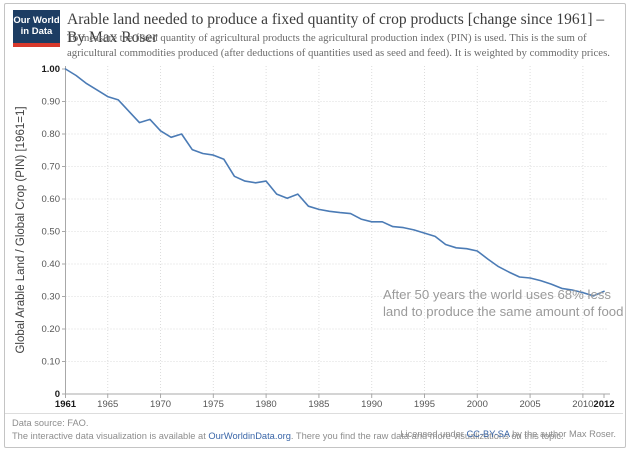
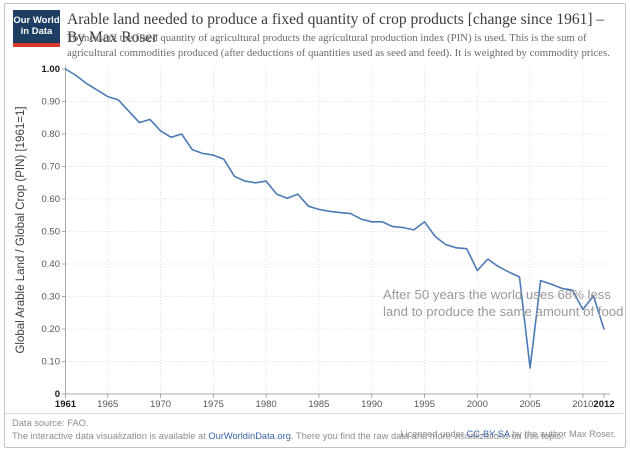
1995: 0.49 -> 0.53
2000: 0.44 -> 0.38
2005: 0.36 -> 0.08
2010: 0.31 -> 0.26
2012: 0.32 -> 0.20
